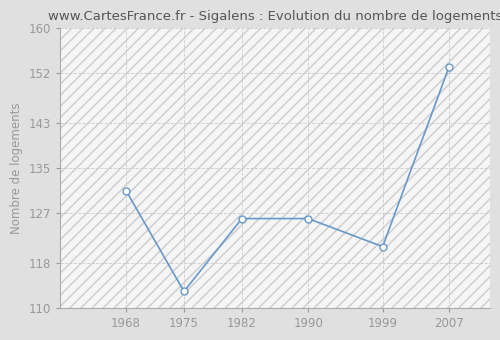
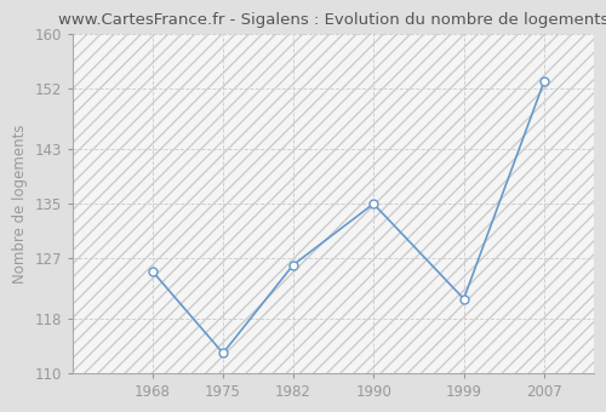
1968: 131 -> 125
1990: 126 -> 135
